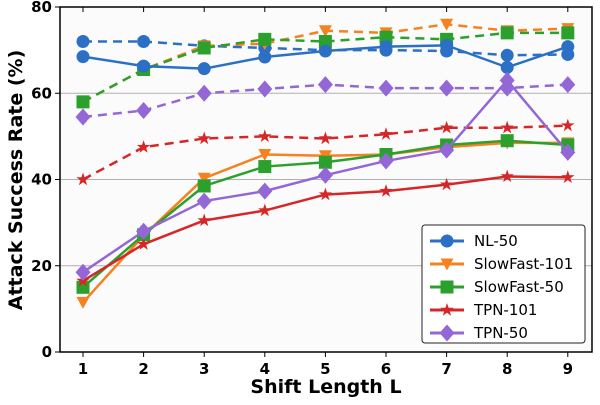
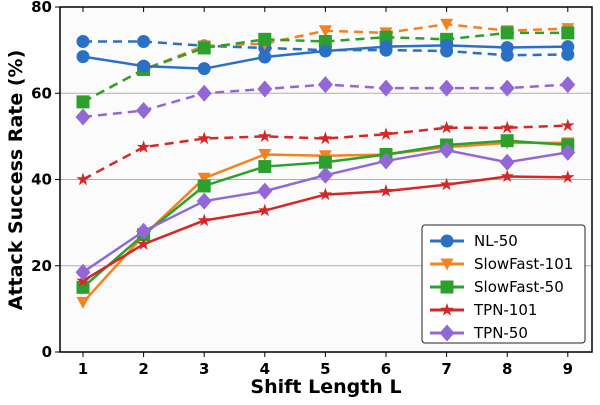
NL-50/8: 66 -> 71
TPN-50/8: 63 -> 44
